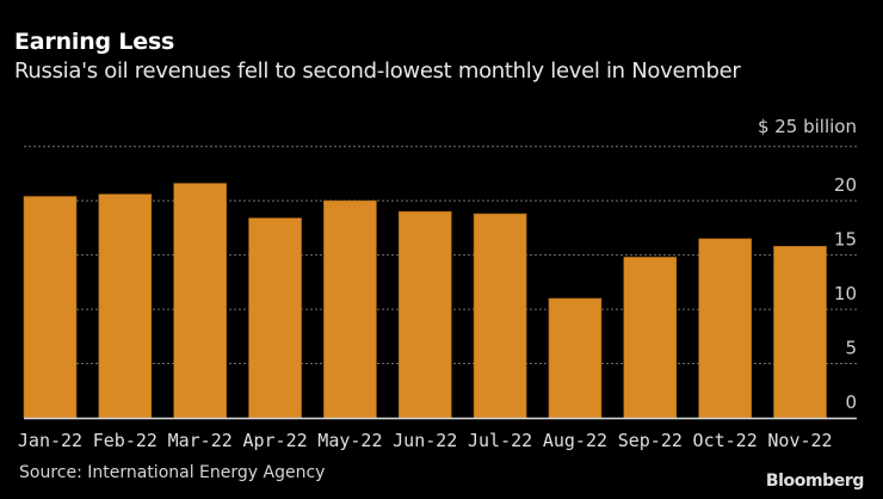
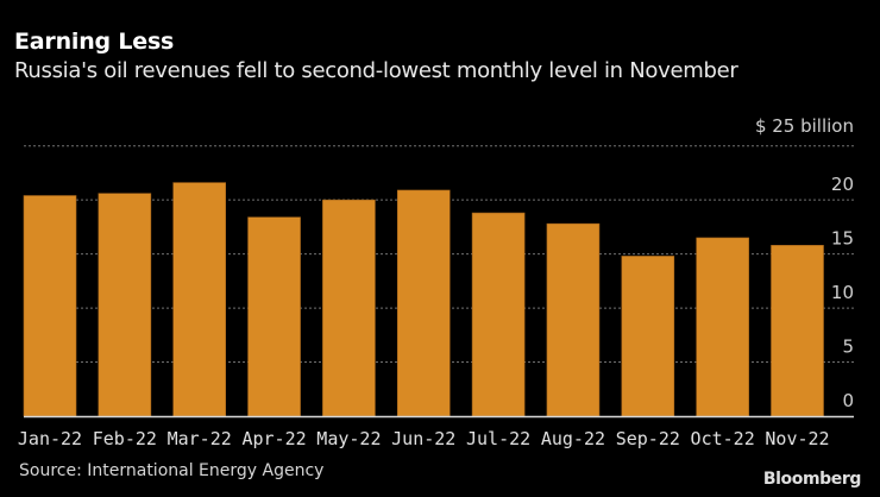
Jun-22: 19 -> 21
Aug-22: 11 -> 18
